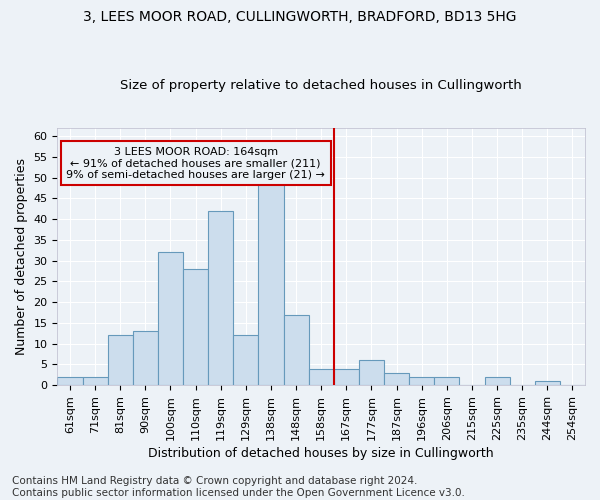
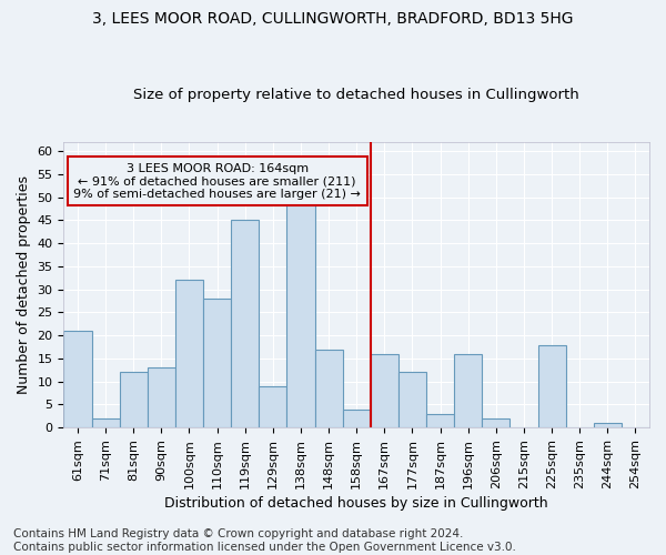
61sqm: 2 -> 21
119sqm: 42 -> 45
129sqm: 12 -> 9
167sqm: 4 -> 16
177sqm: 6 -> 12
196sqm: 2 -> 16
225sqm: 2 -> 18
